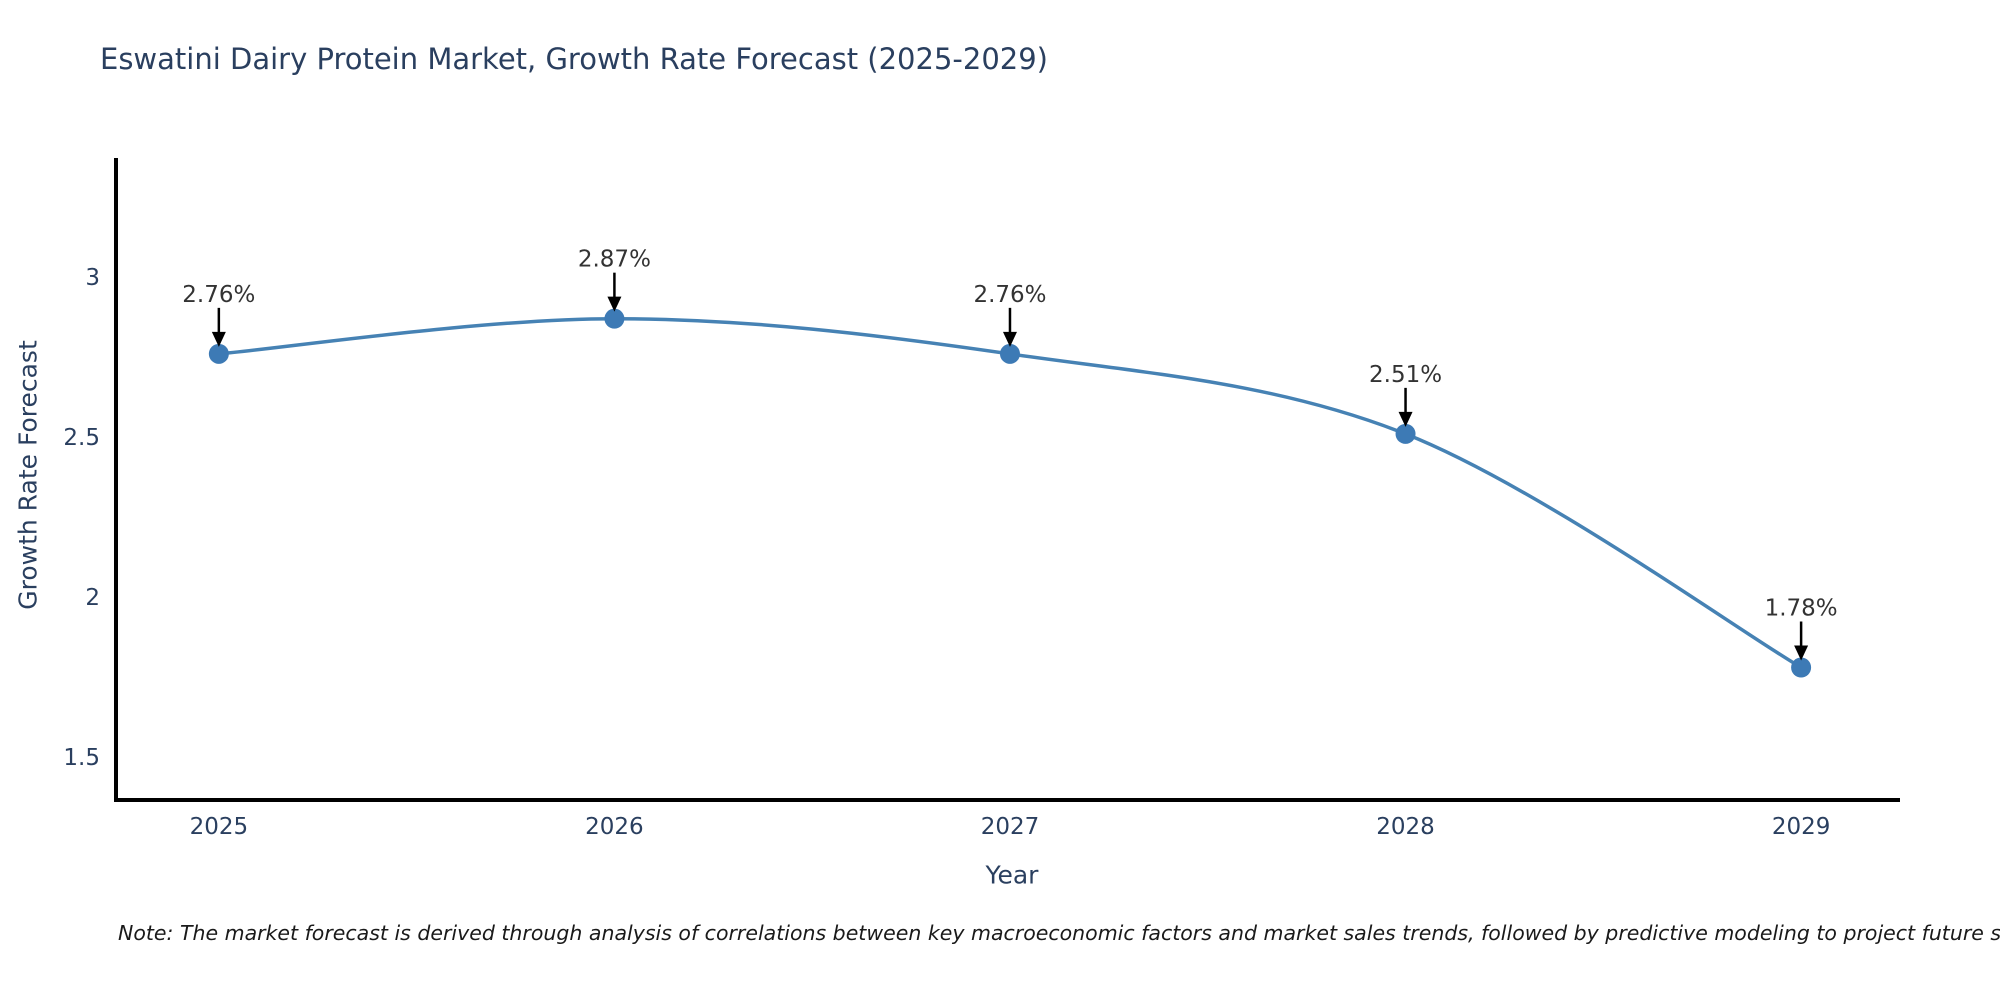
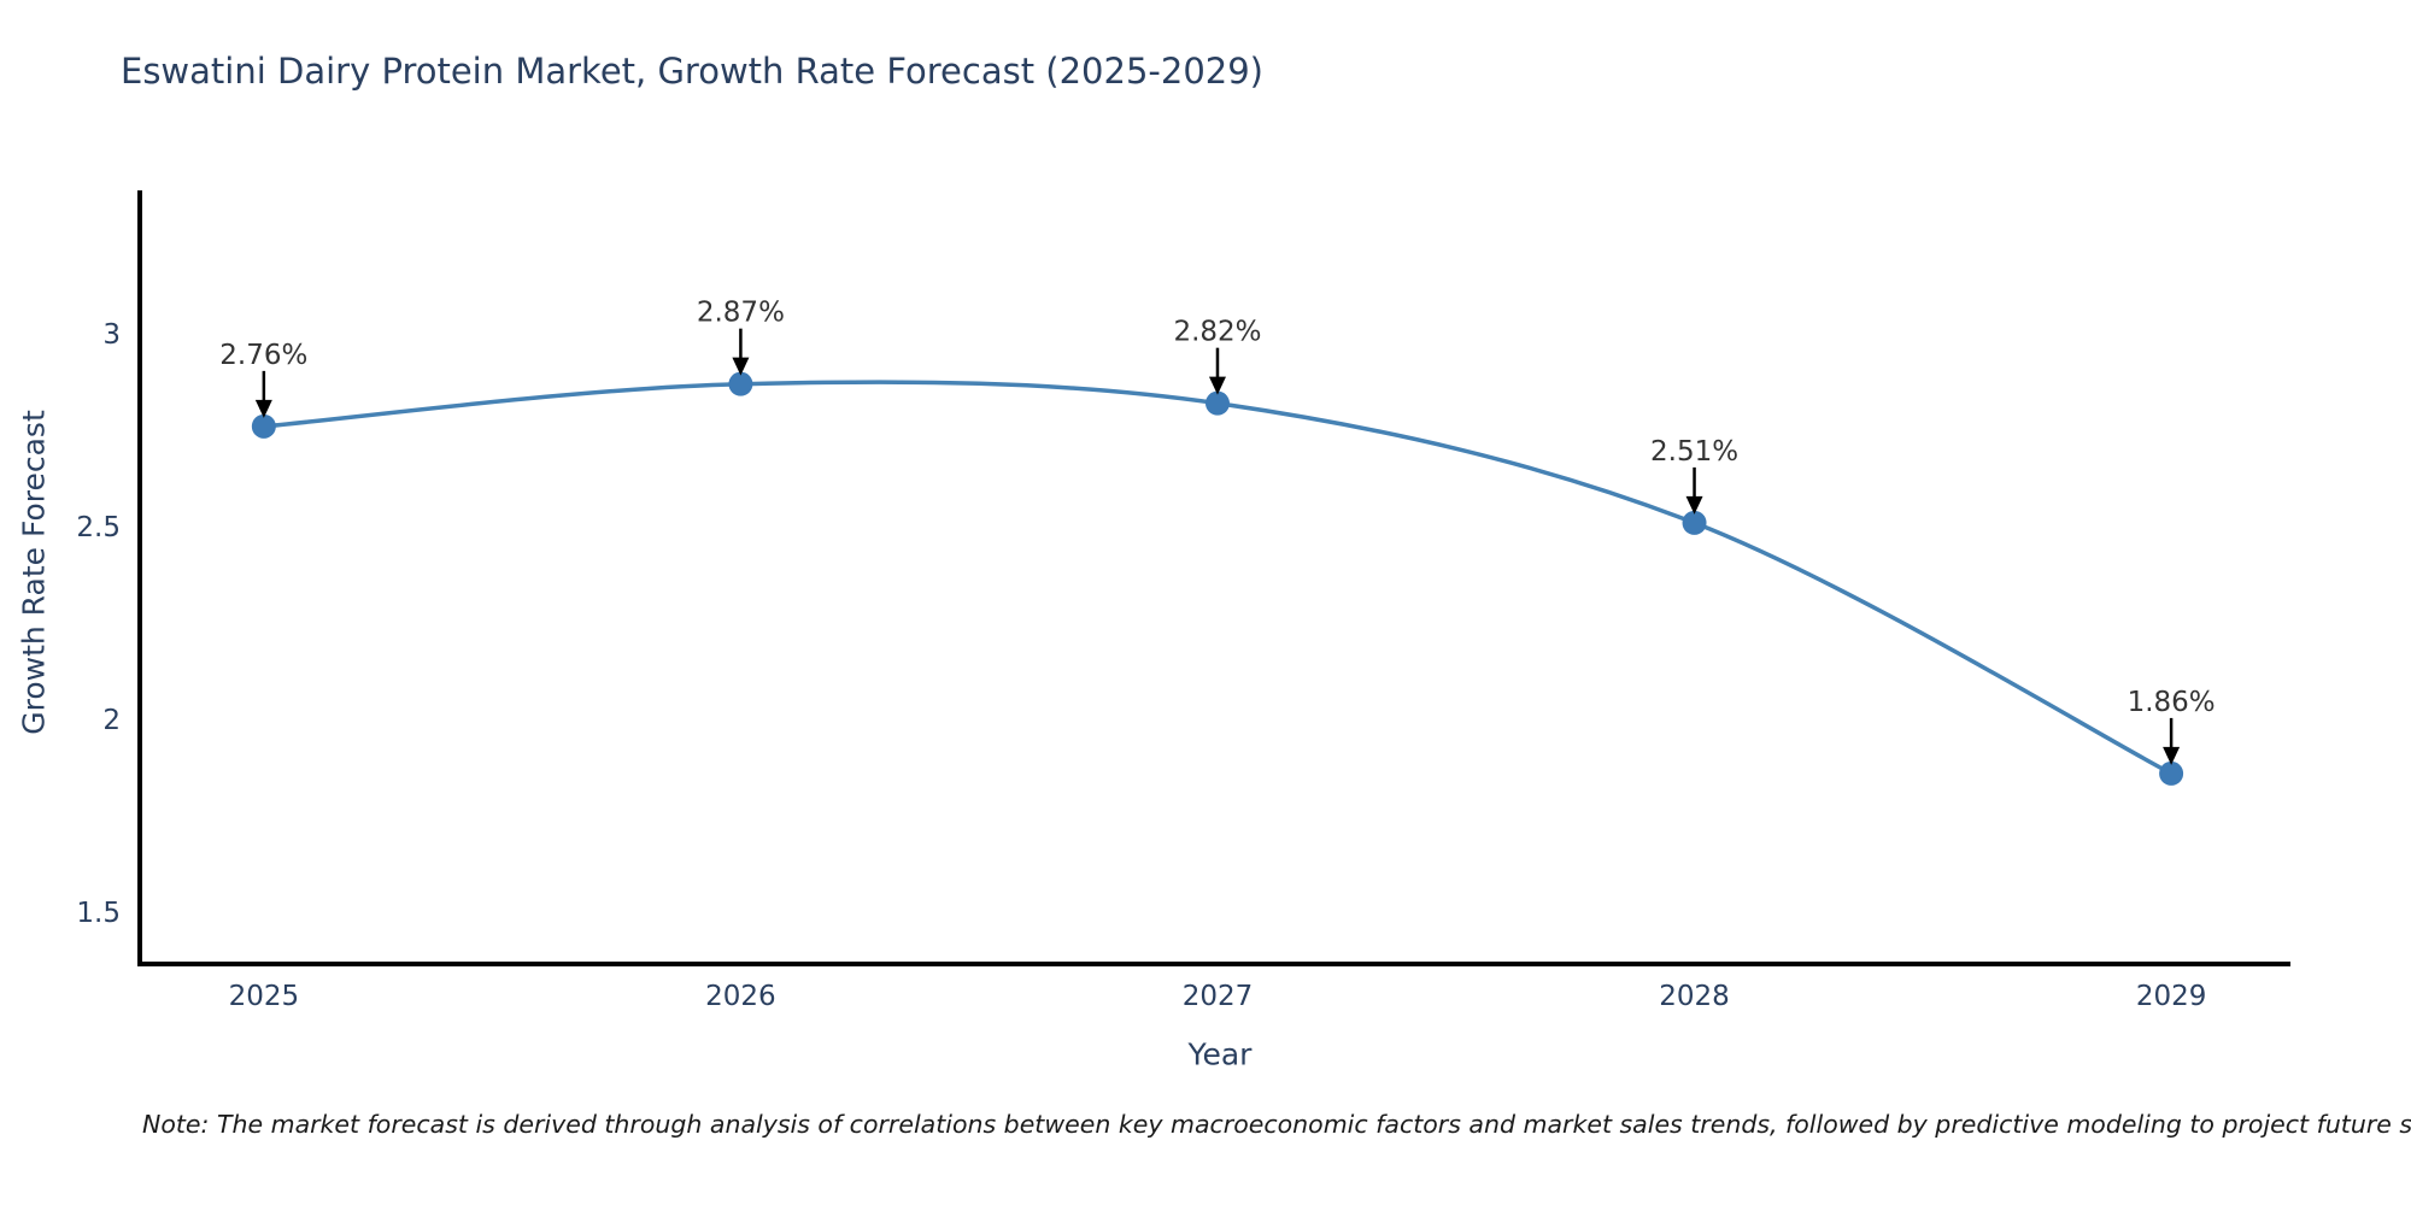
2027: 2.76% -> 2.82%
2029: 1.78% -> 1.86%
